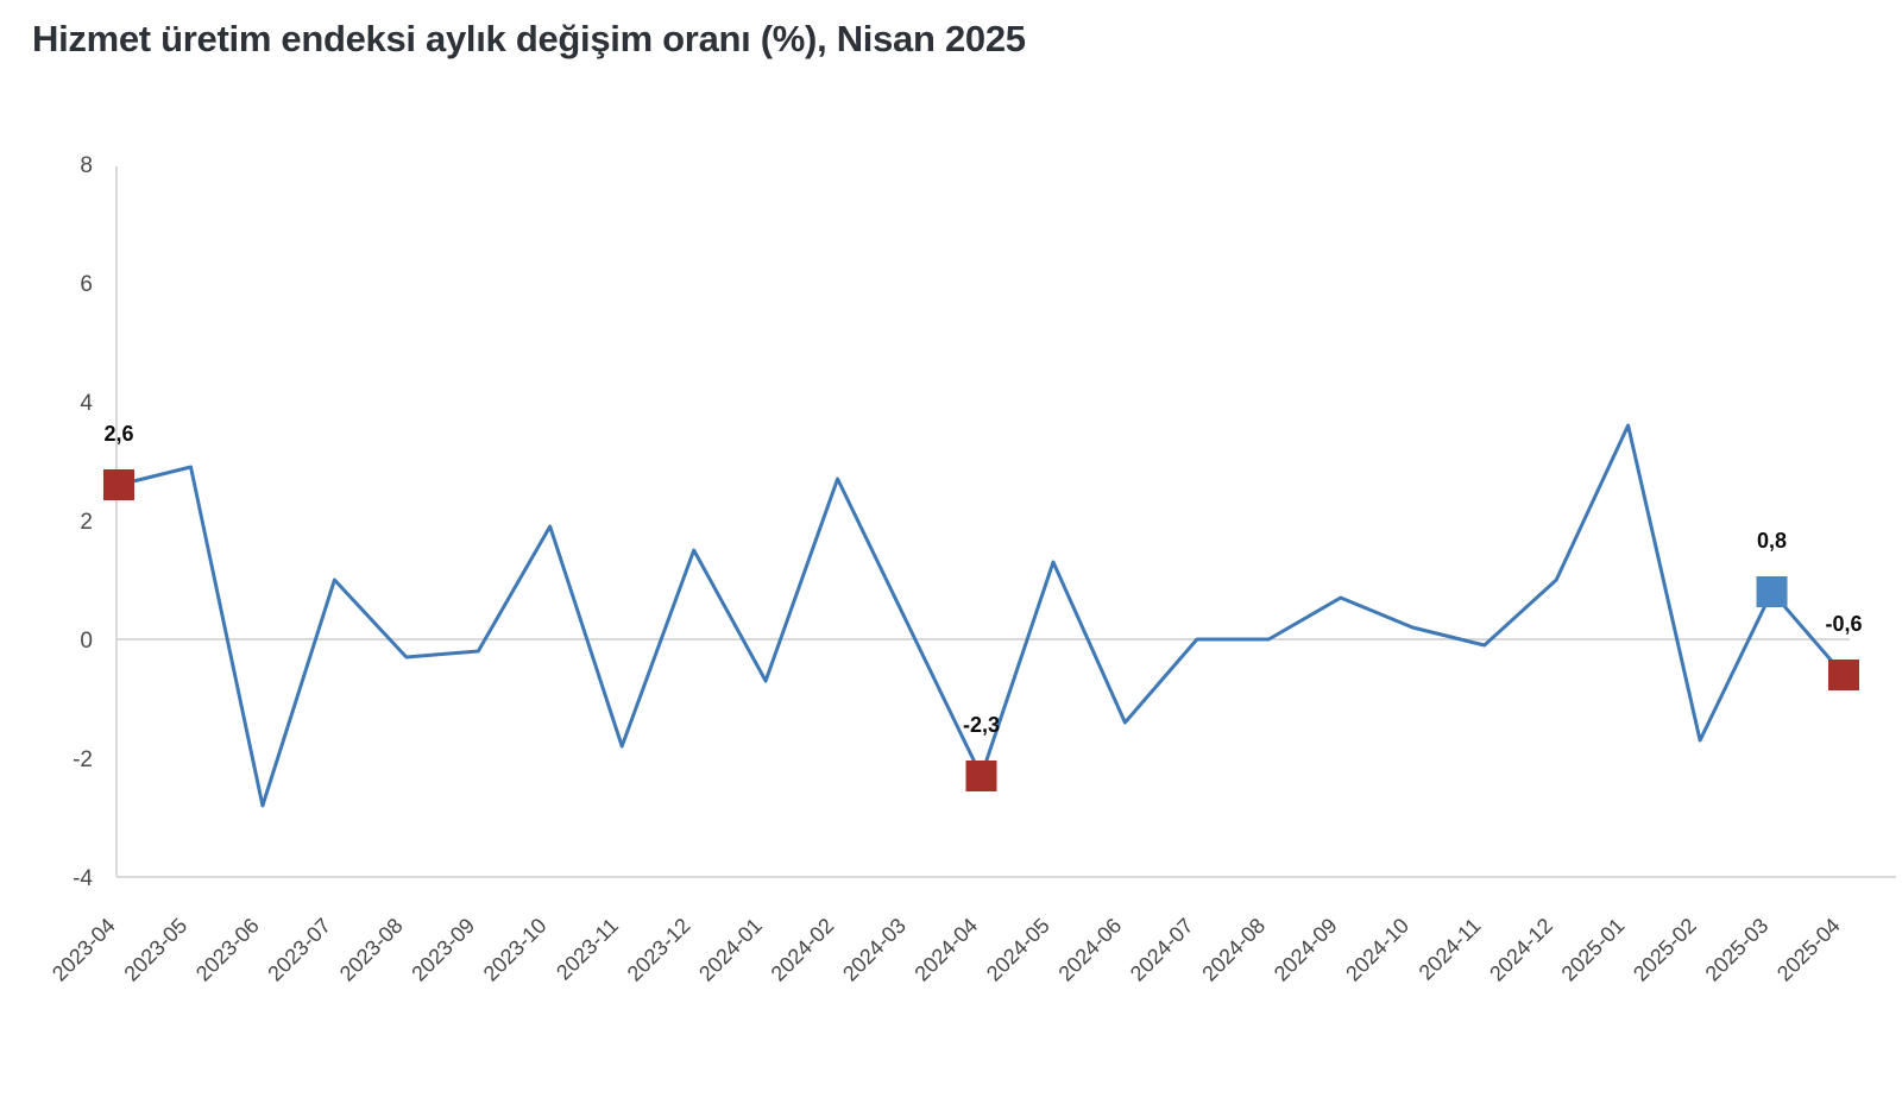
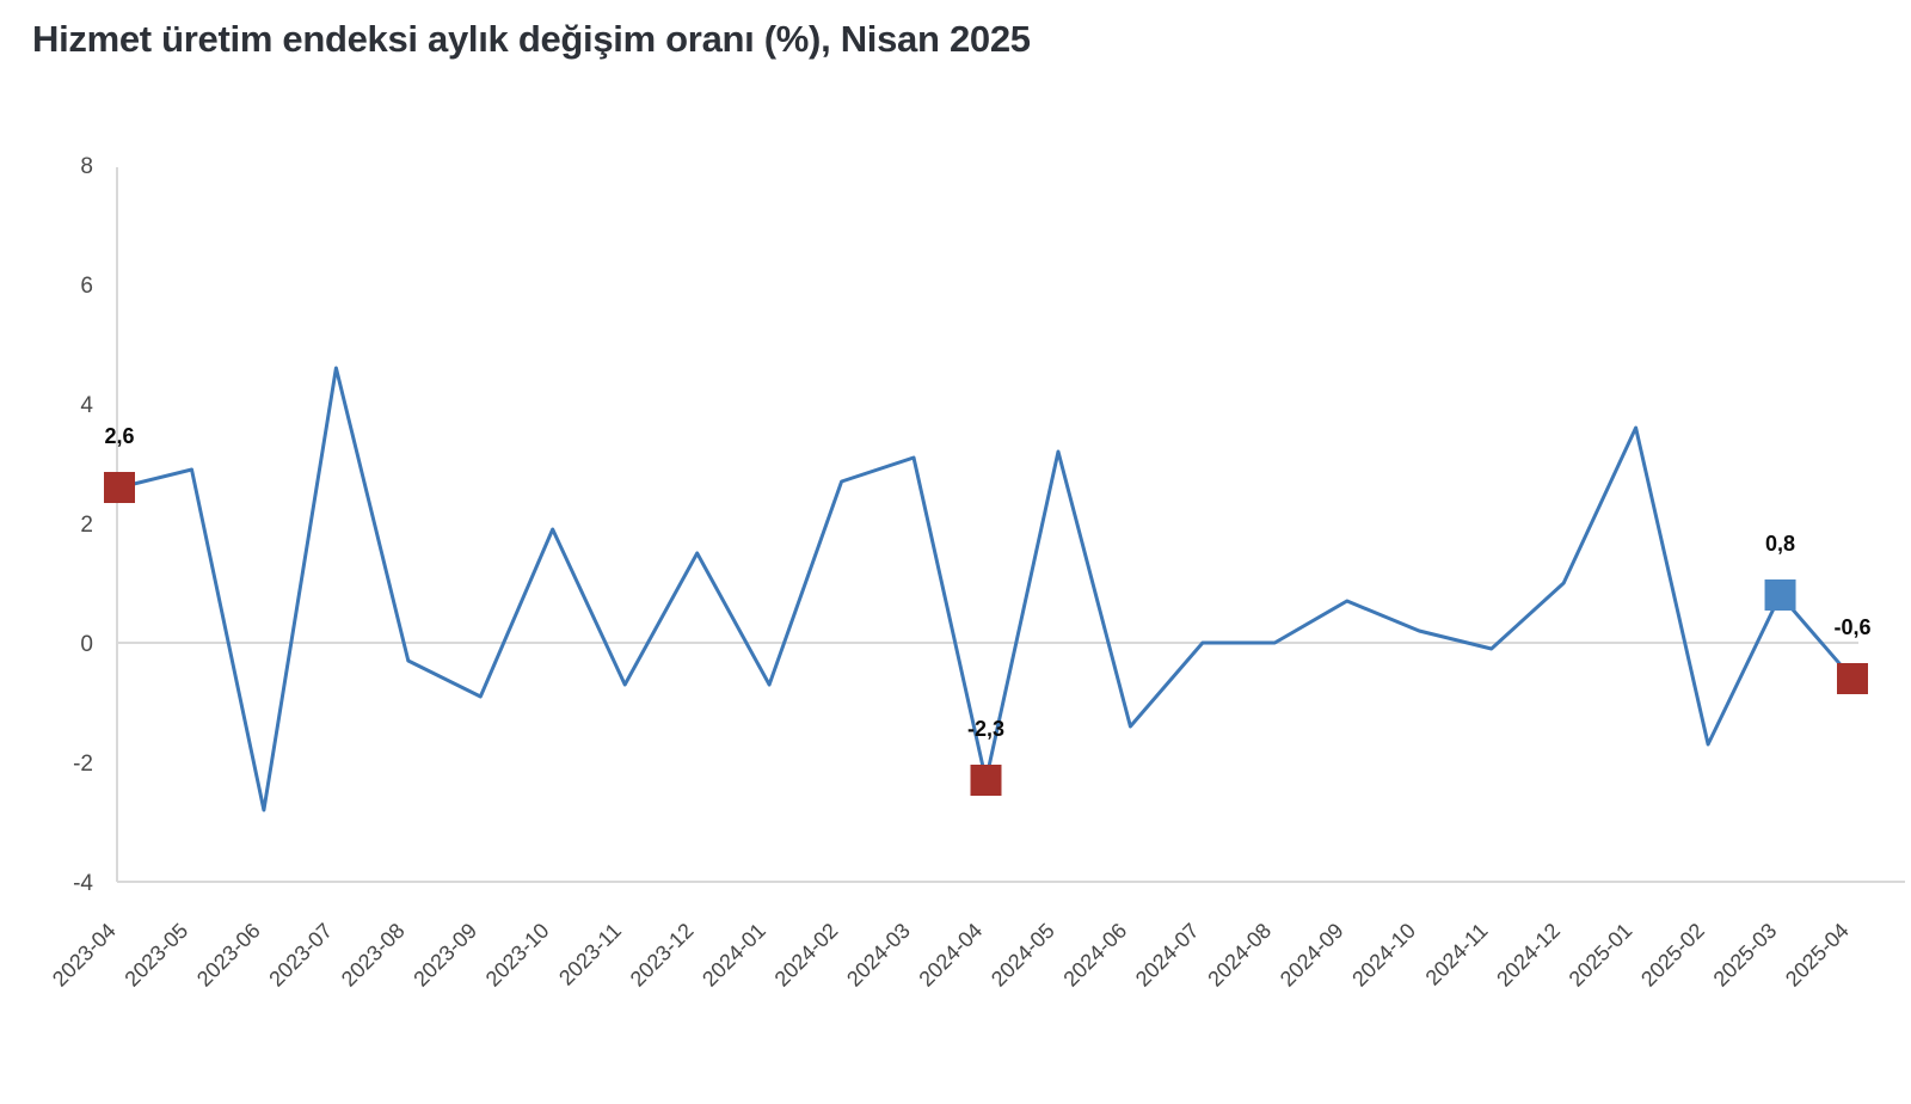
2023-07: 1.0 -> 4.6
2023-09: -0.2 -> -0.9
2023-11: -1.8 -> -0.7
2024-03: 0.2 -> 3.1
2024-05: 1.3 -> 3.2
